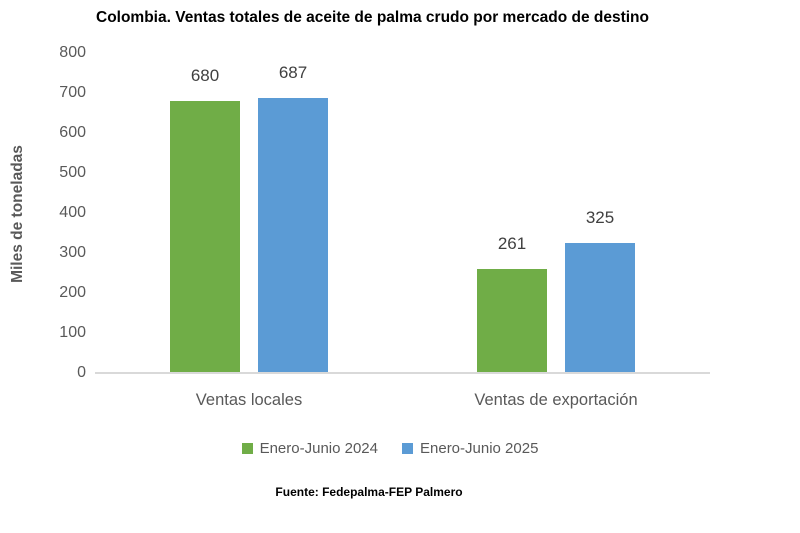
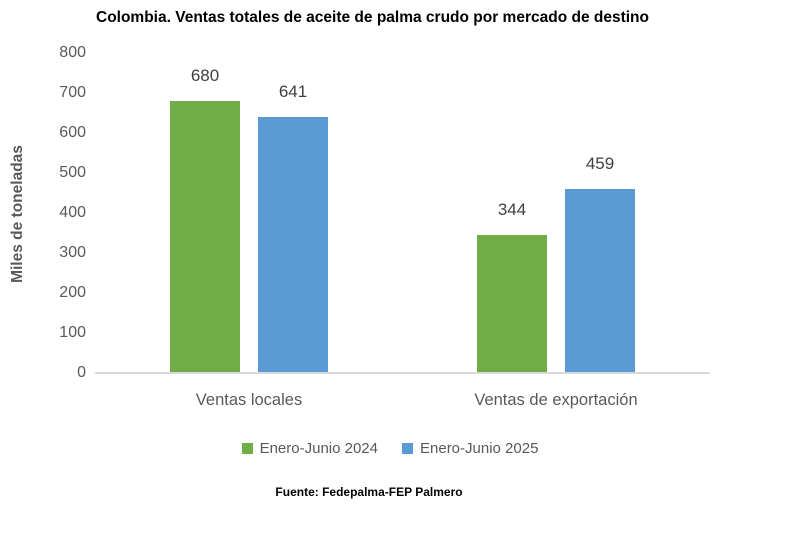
Enero-Junio 2025/Ventas locales: 687 -> 641
Enero-Junio 2024/Ventas de exportación: 261 -> 344
Enero-Junio 2025/Ventas de exportación: 325 -> 459
